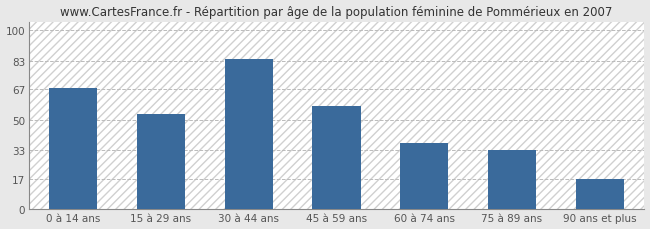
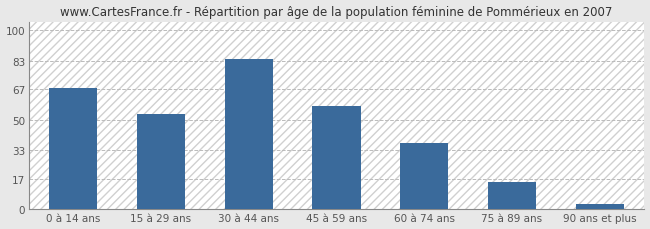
75 à 89 ans: 33 -> 15
90 ans et plus: 17 -> 3
